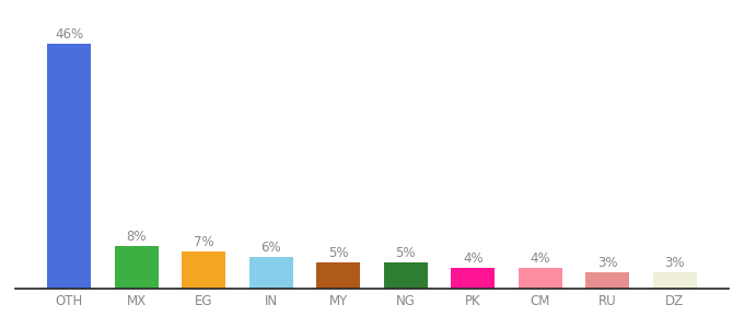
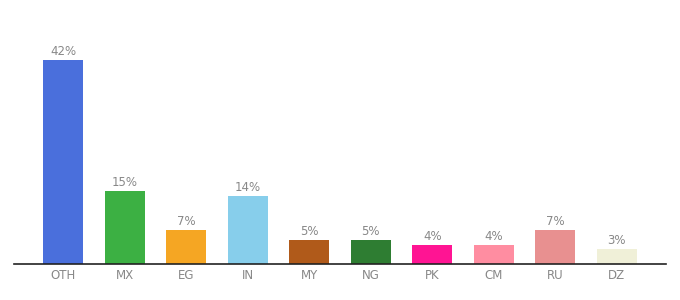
OTH: 46% -> 42%
MX: 8% -> 15%
IN: 6% -> 14%
RU: 3% -> 7%
